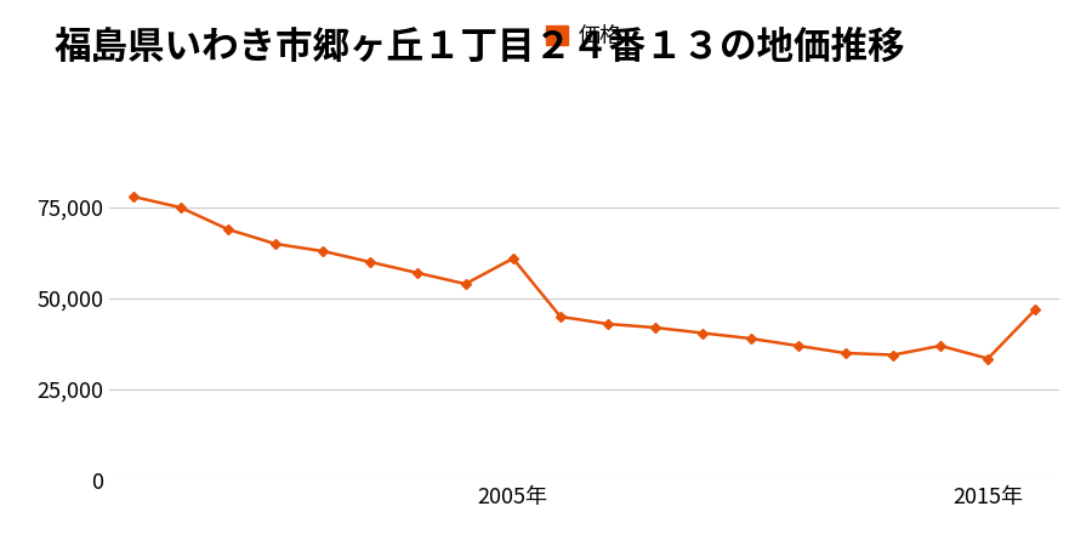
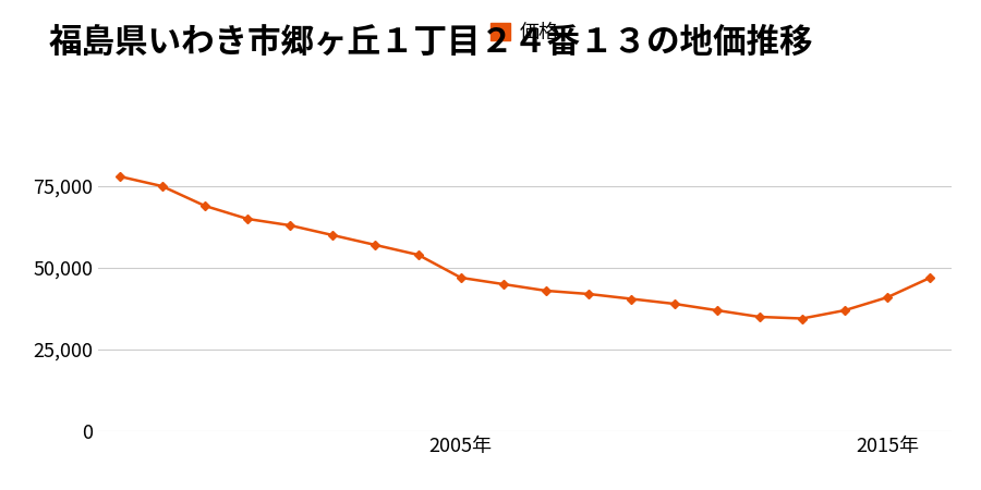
2005年: 61,000 -> 47,000
2015年: 33,500 -> 41,000
